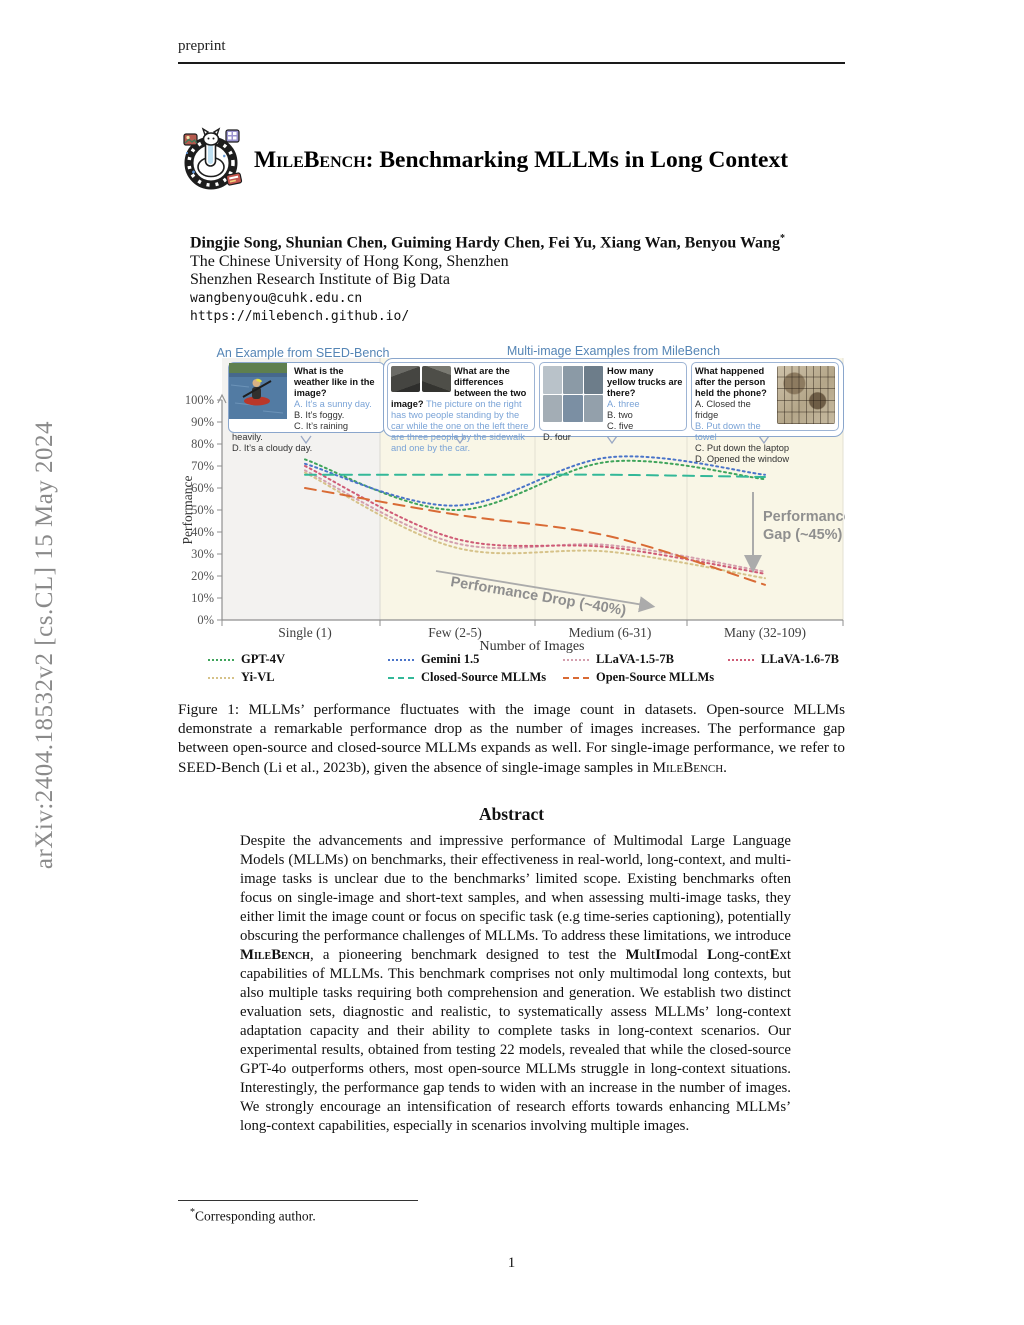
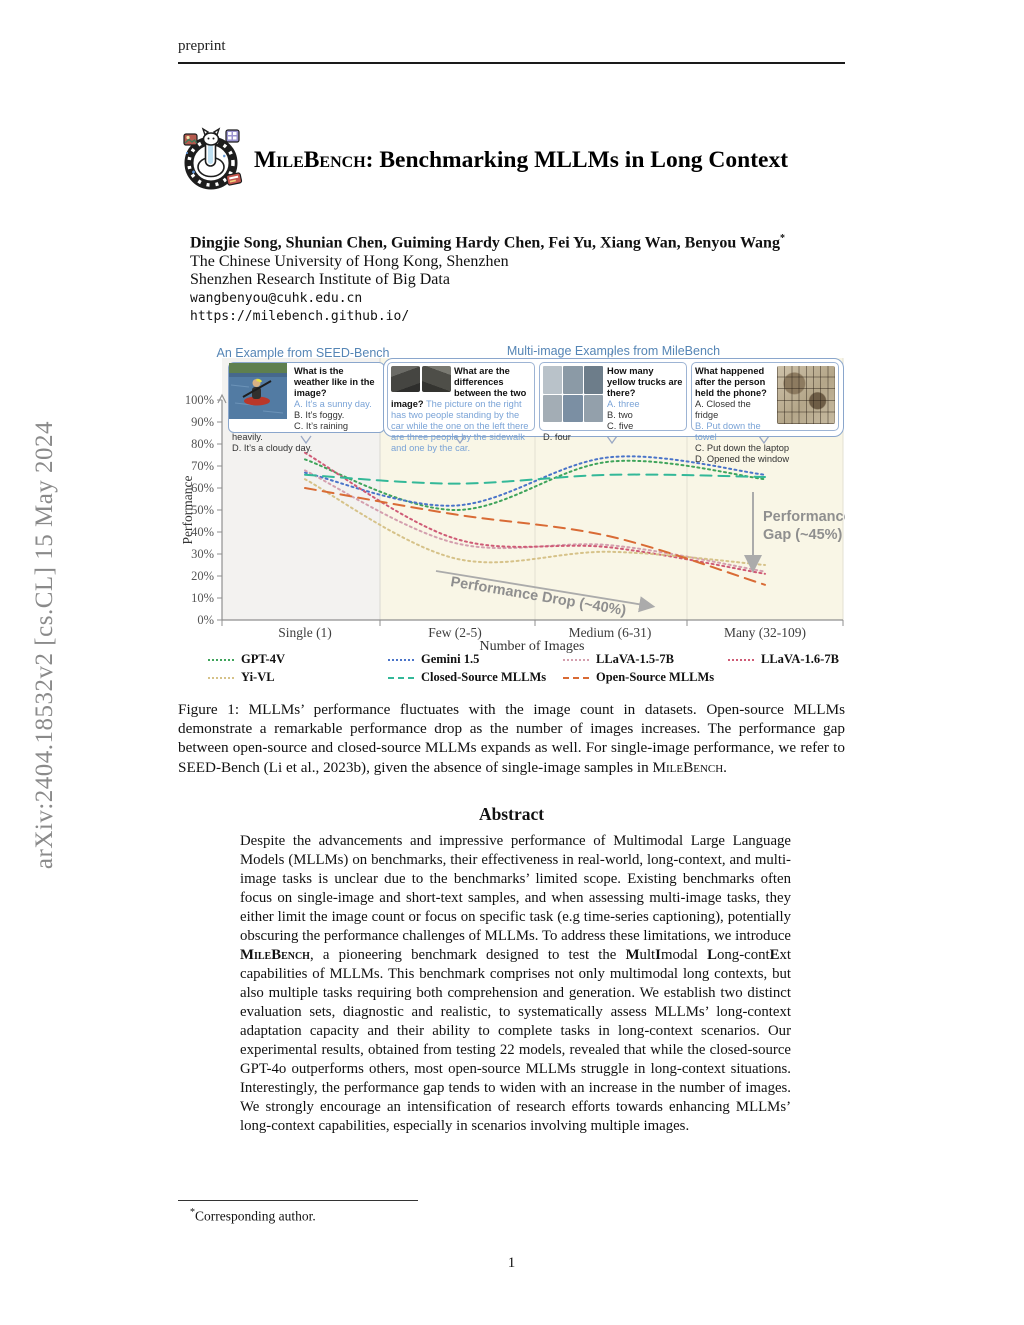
Gemini 1.5/Single (1): 71% -> 67%
LLaVA-1.6-7B/Single (1): 70% -> 76%
Yi-VL/Single (1): 67% -> 64%
Yi-VL/Few (2-5): 33% -> 28%
Closed-Source MLLMs/Few (2-5): 66% -> 62%
Yi-VL/Many (32-109): 19% -> 25%
